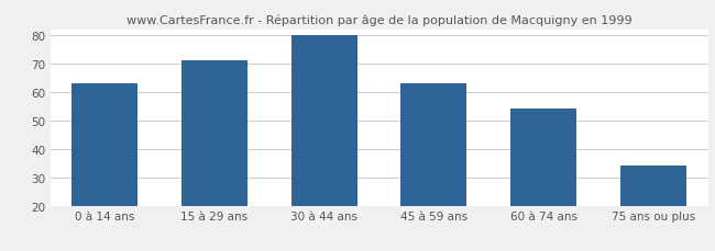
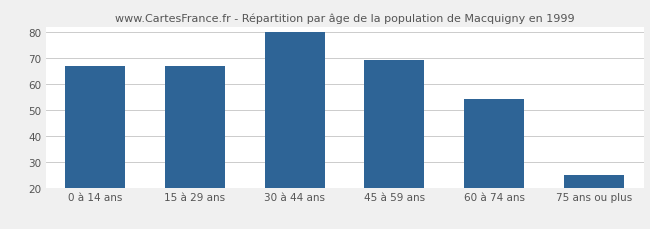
0 à 14 ans: 63 -> 67
15 à 29 ans: 71 -> 67
45 à 59 ans: 63 -> 69
75 ans ou plus: 34 -> 25
